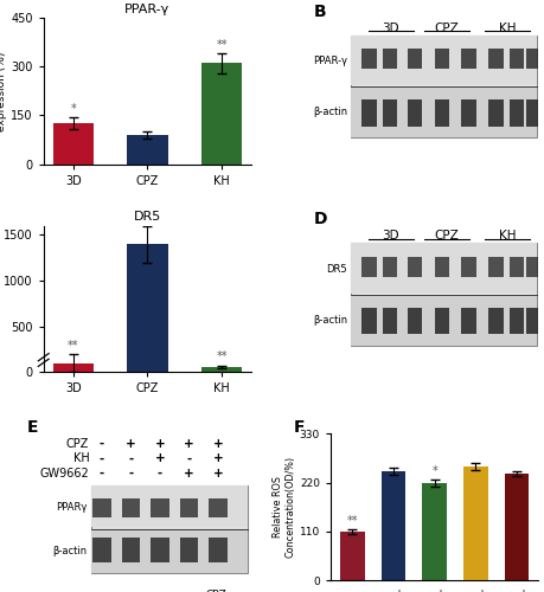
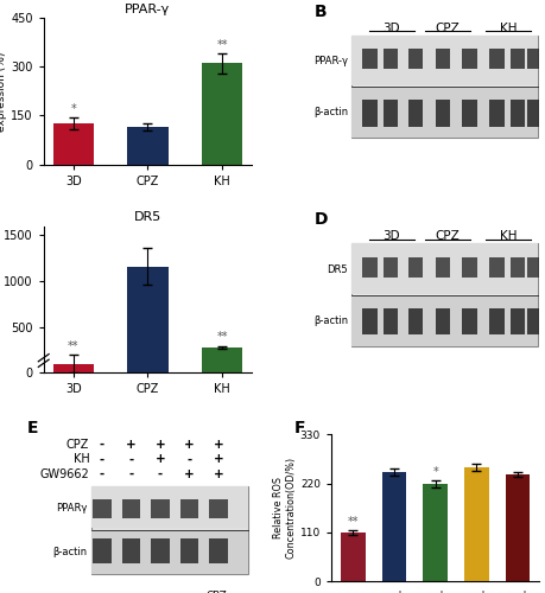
PPAR-γ/CPZ: 90 -> 115
DR5/CPZ: 1400 -> 1160
DR5/KH: 60 -> 280
